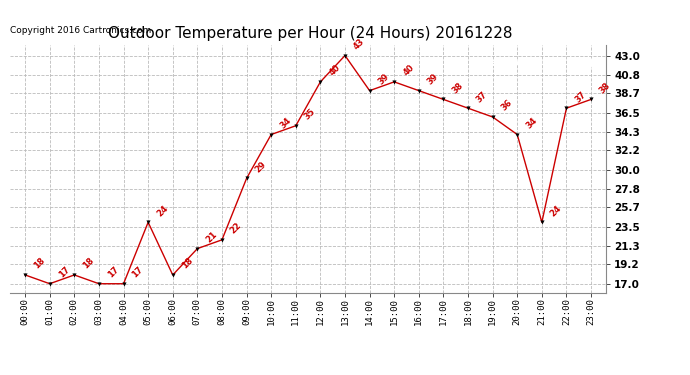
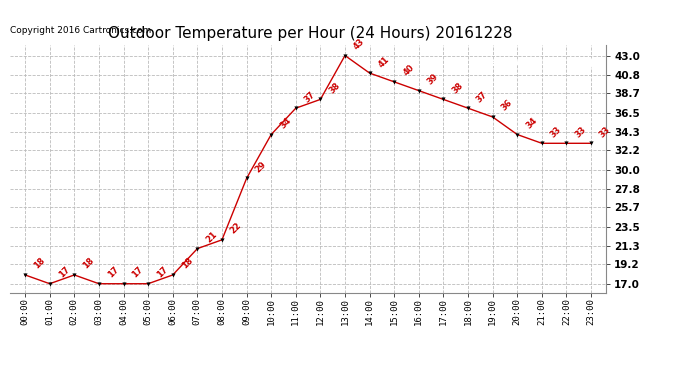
05:00: 24 -> 17
11:00: 35 -> 37
12:00: 40 -> 38
14:00: 39 -> 41
21:00: 24 -> 33
22:00: 37 -> 33
23:00: 38 -> 33
